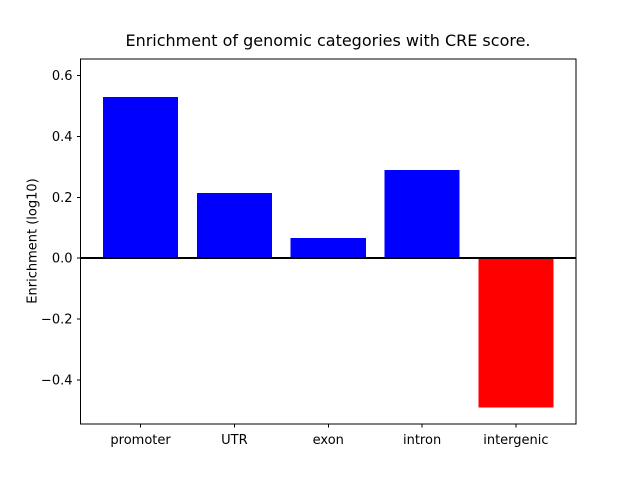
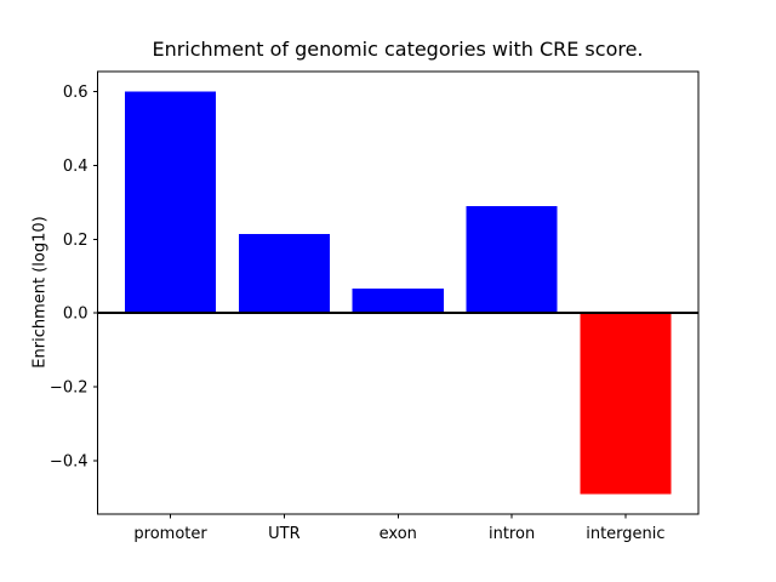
promoter: 0.53 -> 0.60
